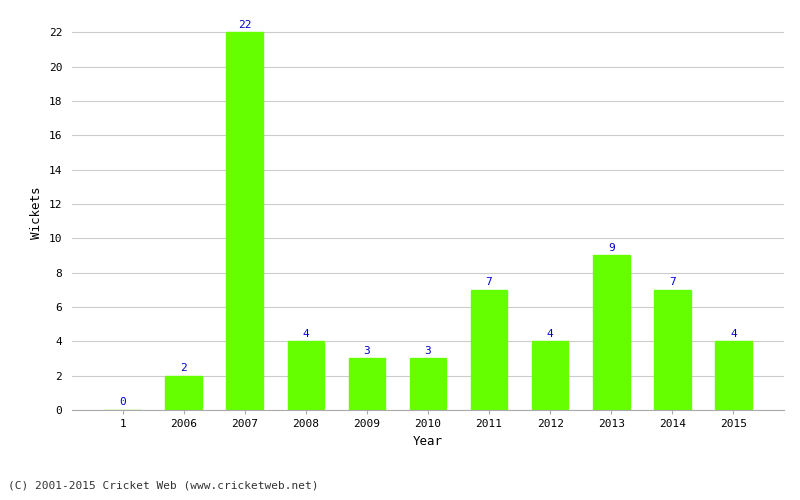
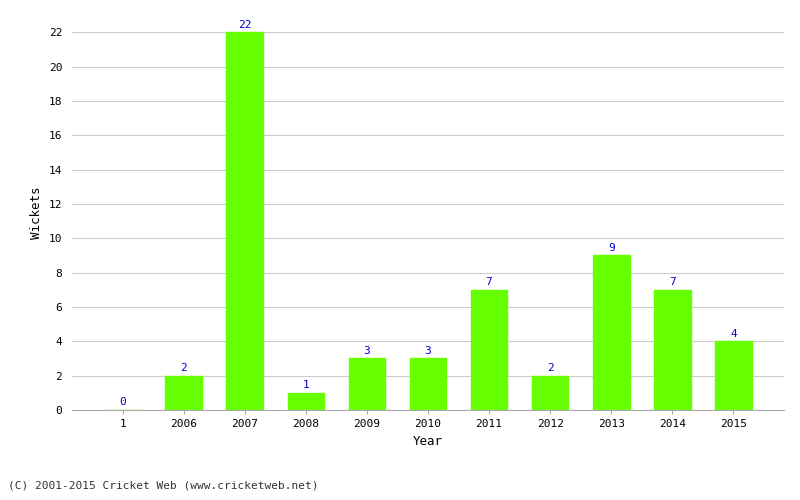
2008: 4 -> 1
2012: 4 -> 2
